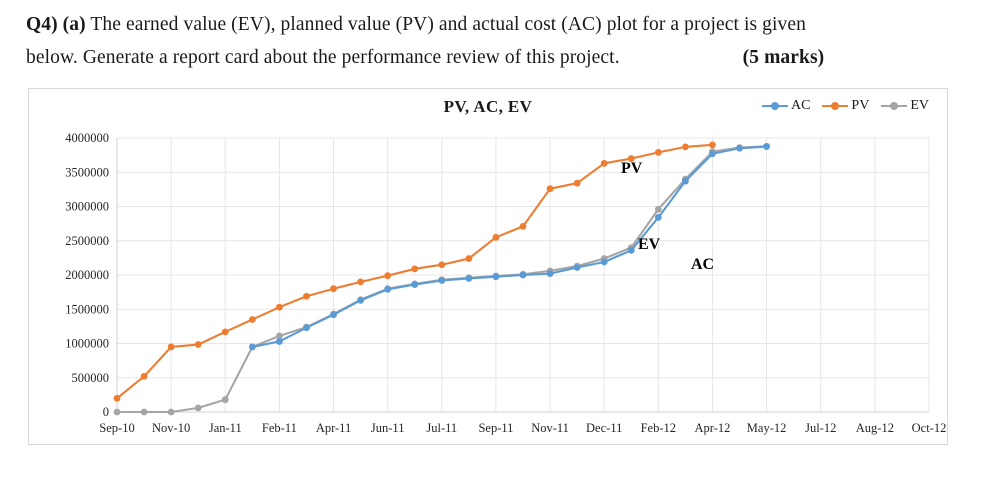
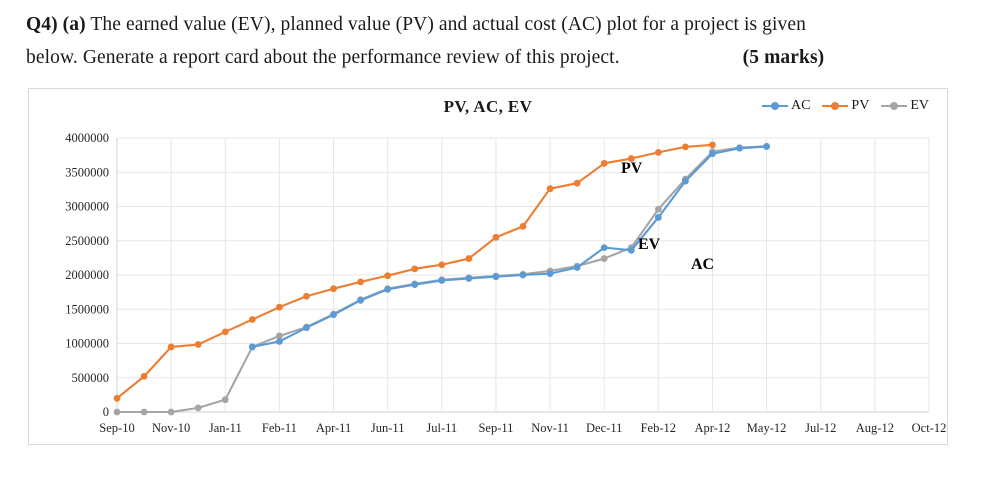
AC/Dec-11: 2200000 -> 2400000
